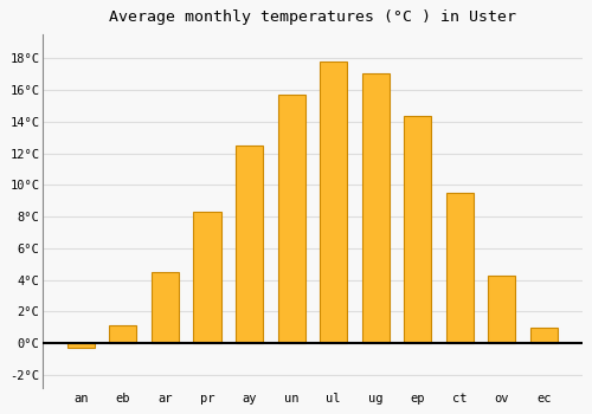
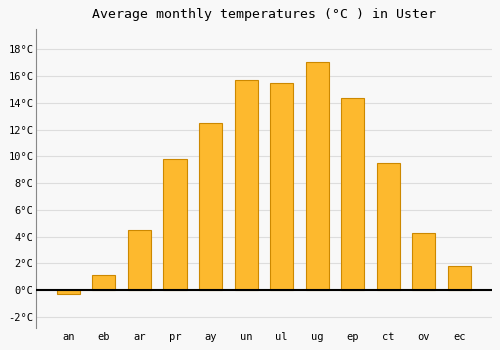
pr: 8.3°C -> 9.8°C
ul: 17.8°C -> 15.5°C
ec: 1.0°C -> 1.8°C
